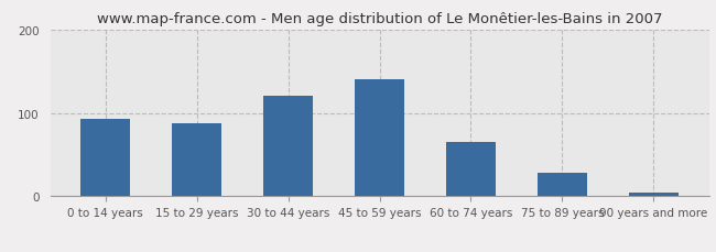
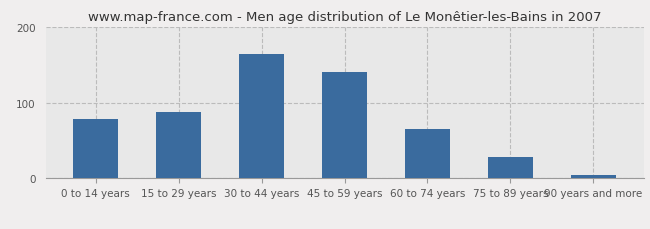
0 to 14 years: 93 -> 78
30 to 44 years: 120 -> 164
